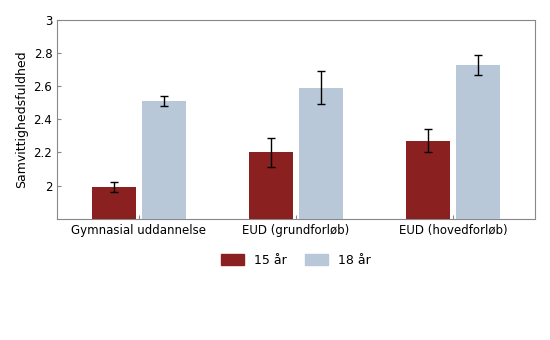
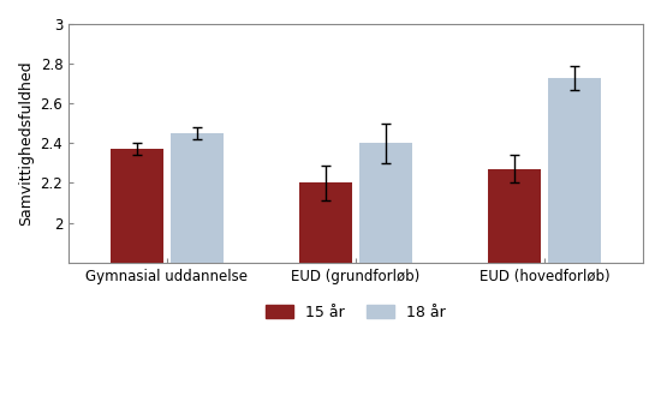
15 år/Gymnasial uddannelse: 1.99 -> 2.37
18 år/Gymnasial uddannelse: 2.51 -> 2.45
18 år/EUD (grundforløb): 2.59 -> 2.40
